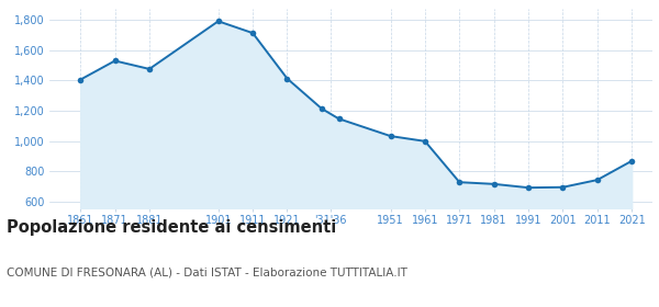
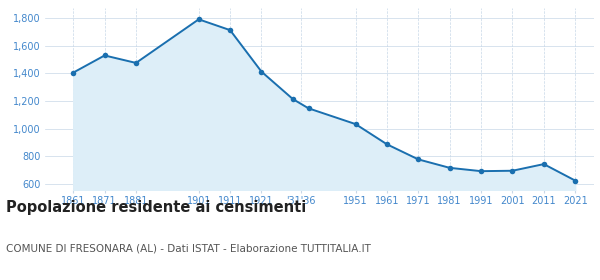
1961: 1,000 -> 890
1971: 730 -> 780
2021: 870 -> 630
